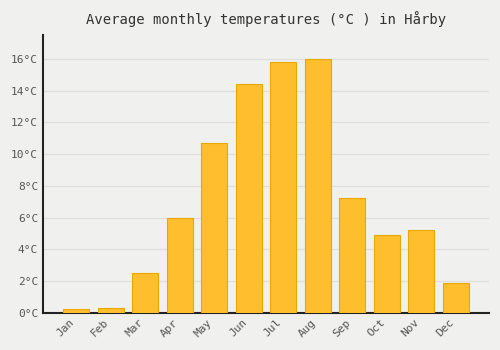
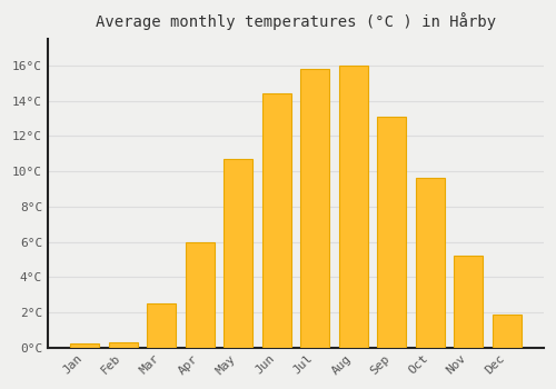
Sep: 7.2°C -> 13.1°C
Oct: 4.9°C -> 9.6°C
